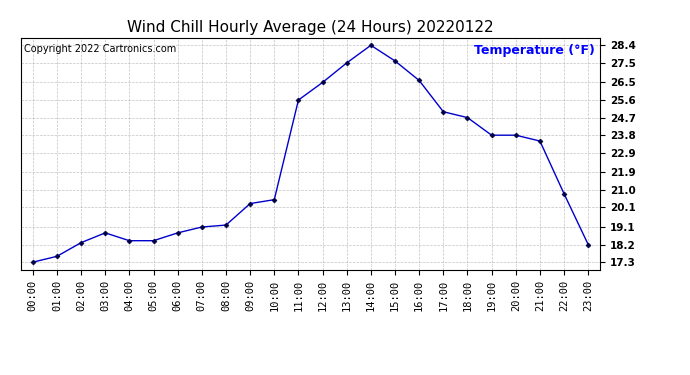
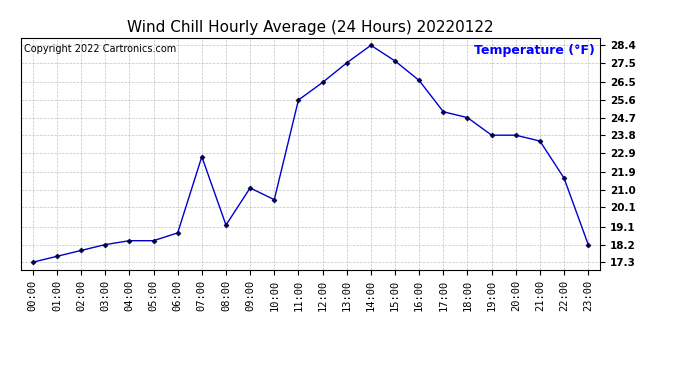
02:00: 18.3 -> 17.9
03:00: 18.8 -> 18.2
07:00: 19.1 -> 22.7
09:00: 20.3 -> 21.1
22:00: 20.8 -> 21.6
